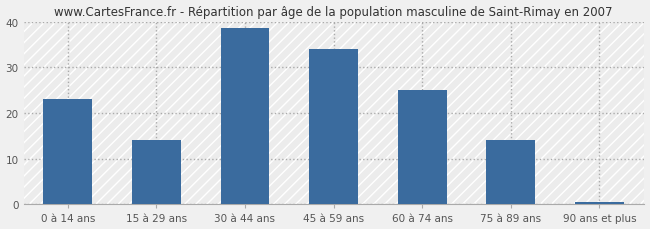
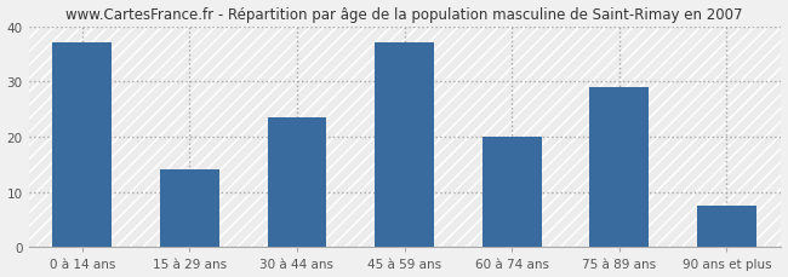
0 à 14 ans: 23.0 -> 37.0
30 à 44 ans: 38.5 -> 23.5
45 à 59 ans: 34.0 -> 37.0
60 à 74 ans: 25.0 -> 20.0
75 à 89 ans: 14.0 -> 29.0
90 ans et plus: 0.5 -> 7.5
